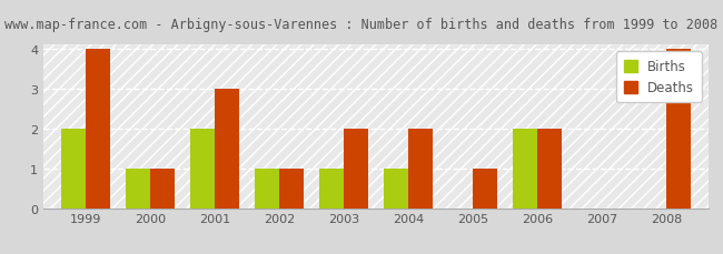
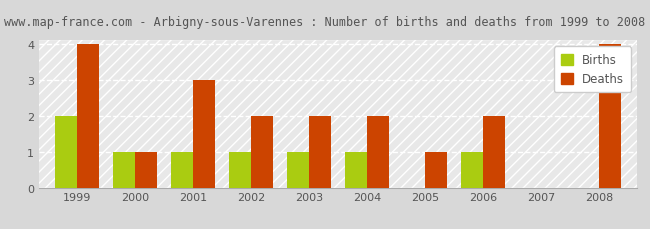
Births/2001: 2 -> 1
Deaths/2002: 1 -> 2
Births/2006: 2 -> 1
